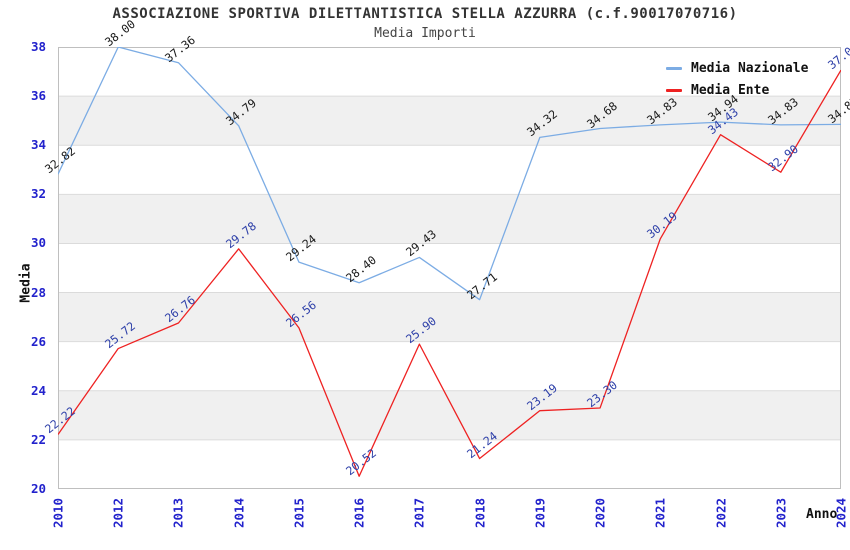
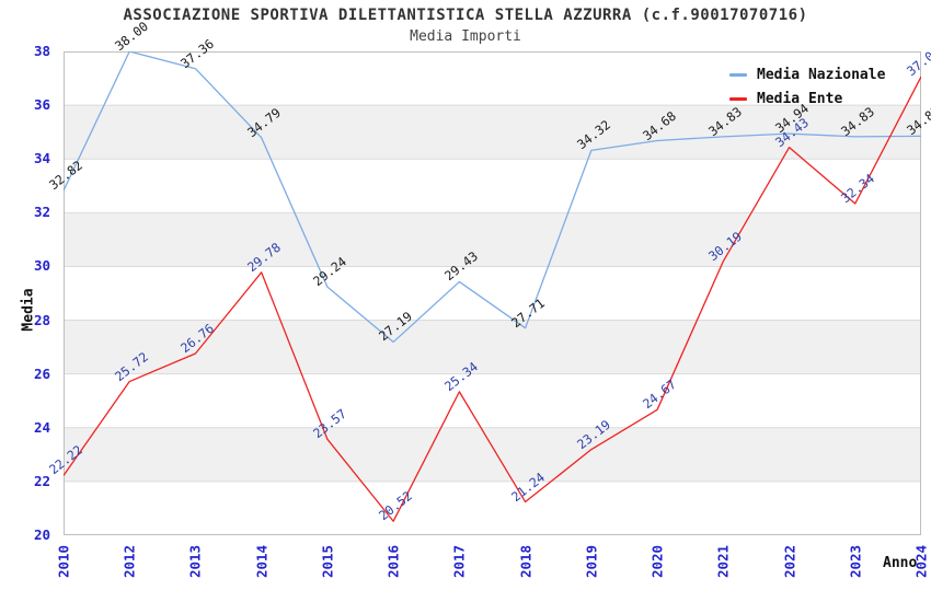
Media Ente/2015: 26.56 -> 23.57
Media Nazionale/2016: 28.40 -> 27.19
Media Ente/2017: 25.90 -> 25.34
Media Ente/2020: 23.30 -> 24.67
Media Ente/2023: 32.90 -> 32.34
